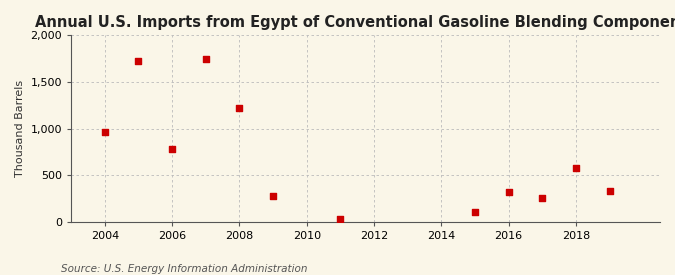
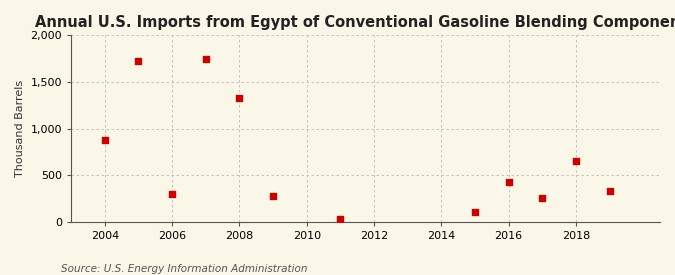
2004: 960 -> 880
2006: 780 -> 300
2008: 1,220 -> 1,320
2016: 320 -> 430
2018: 580 -> 650
